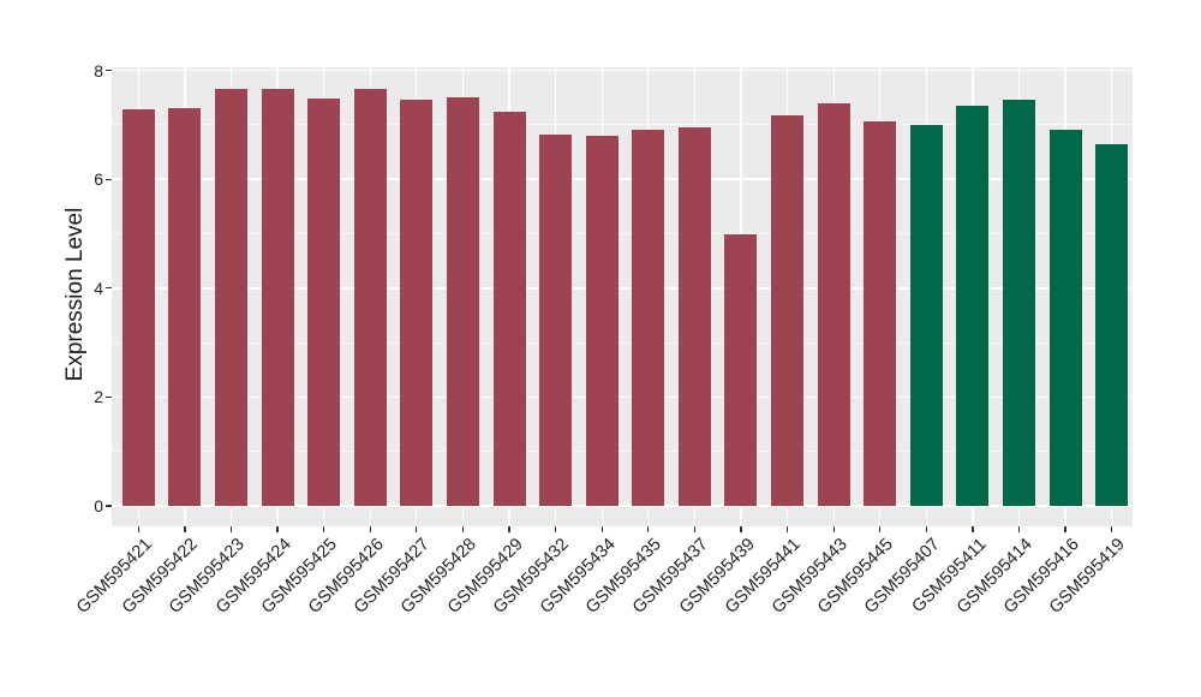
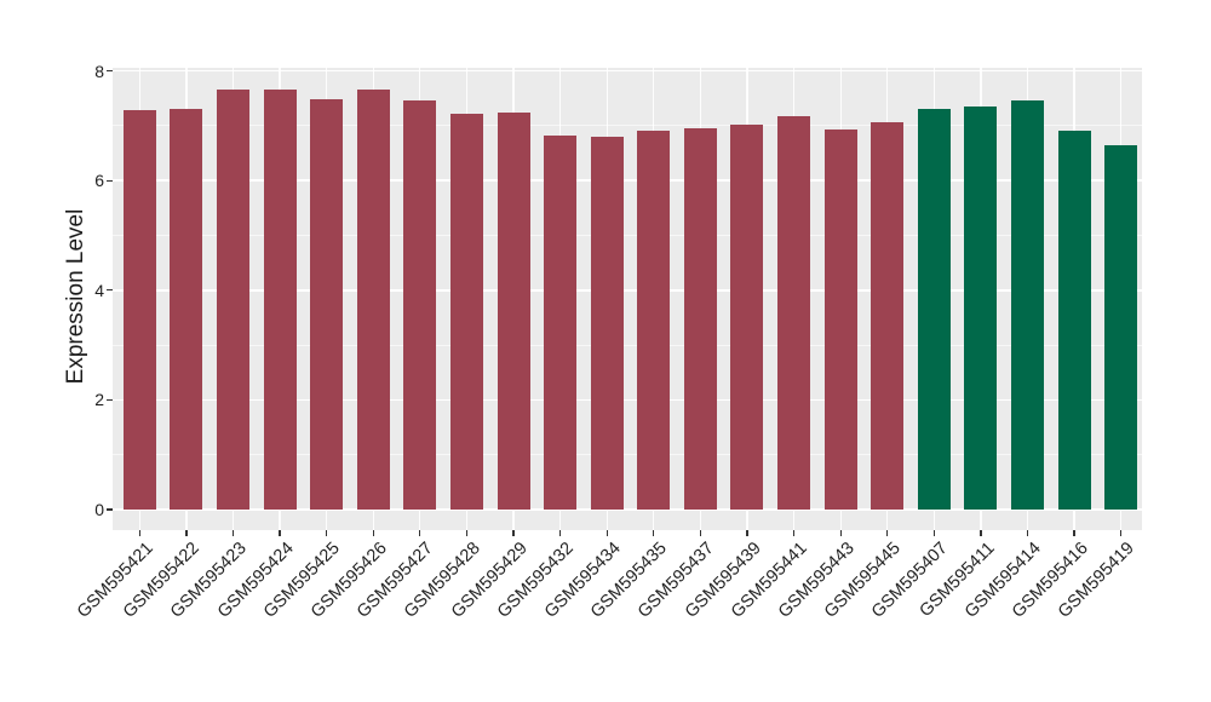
GSM595428: 7.5 -> 7.2
GSM595439: 5.0 -> 7.0
GSM595443: 7.4 -> 6.9
GSM595407: 7.0 -> 7.3
